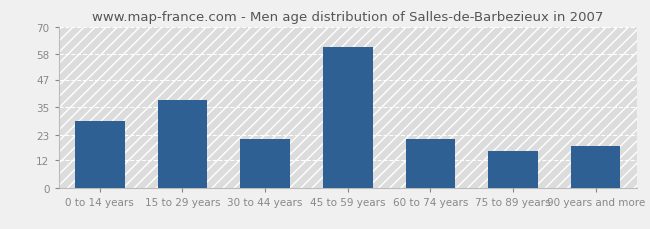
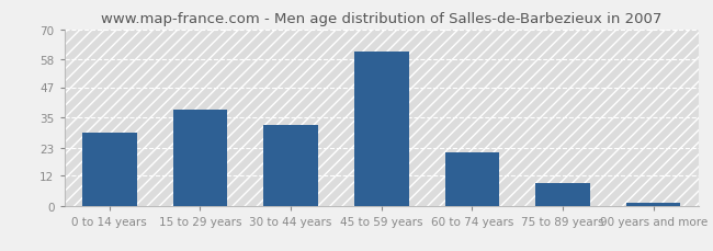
30 to 44 years: 21 -> 32
75 to 89 years: 16 -> 9
90 years and more: 18 -> 1
